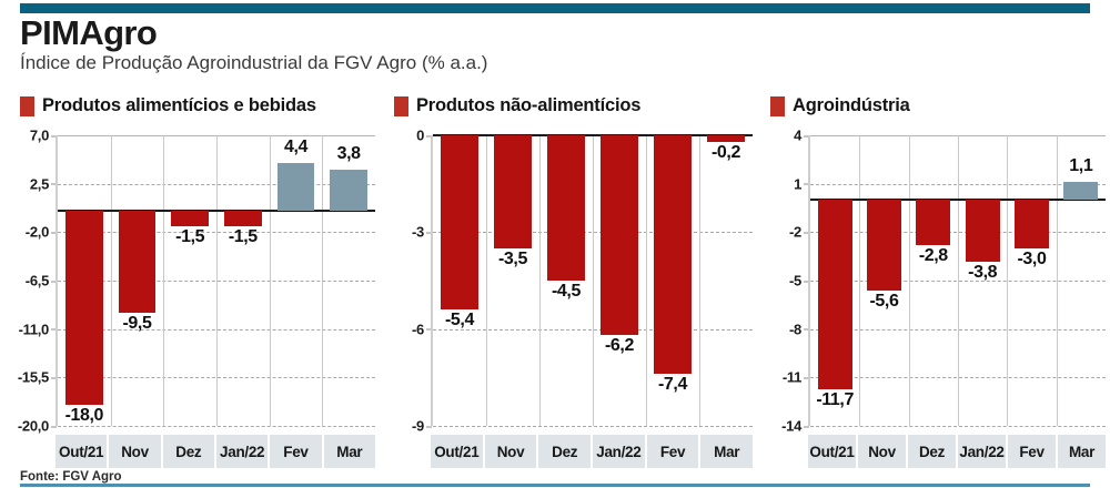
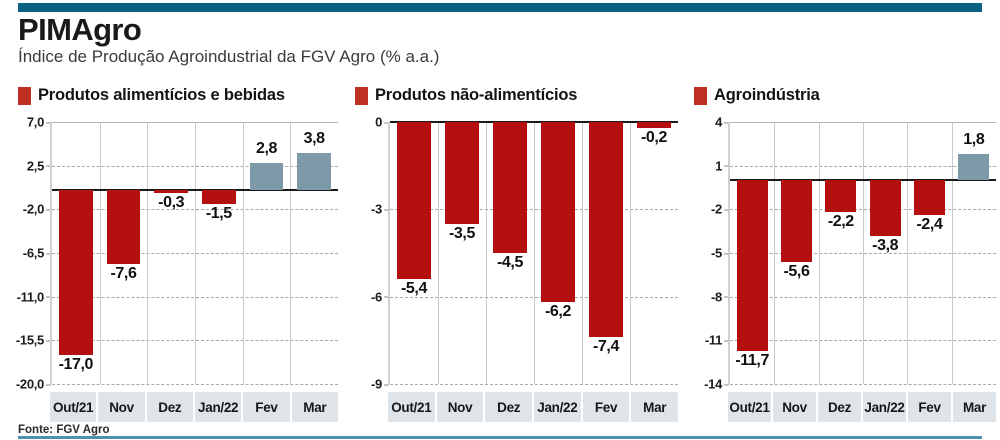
Produtos alimentícios e bebidas/Out/21: -18,0 -> -17,0
Produtos alimentícios e bebidas/Nov: -9,5 -> -7,6
Produtos alimentícios e bebidas/Dez: -1,5 -> -0,3
Produtos alimentícios e bebidas/Fev: 4,4 -> 2,8
Agroindústria/Dez: -2,8 -> -2,2
Agroindústria/Fev: -3,0 -> -2,4
Agroindústria/Mar: 1,1 -> 1,8
